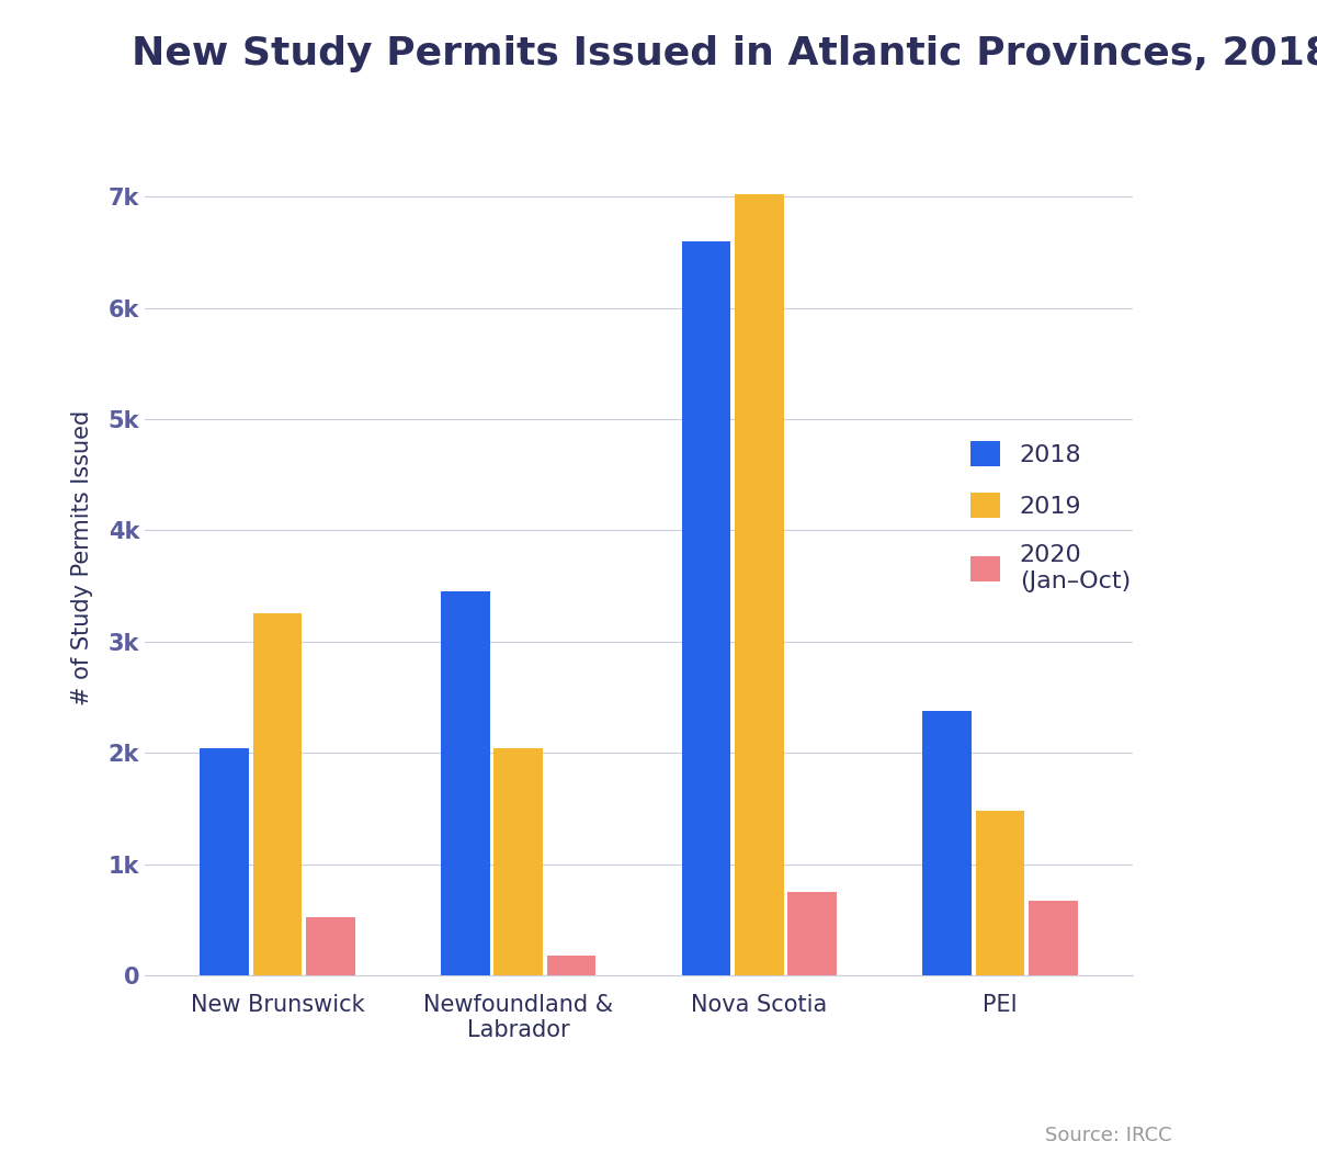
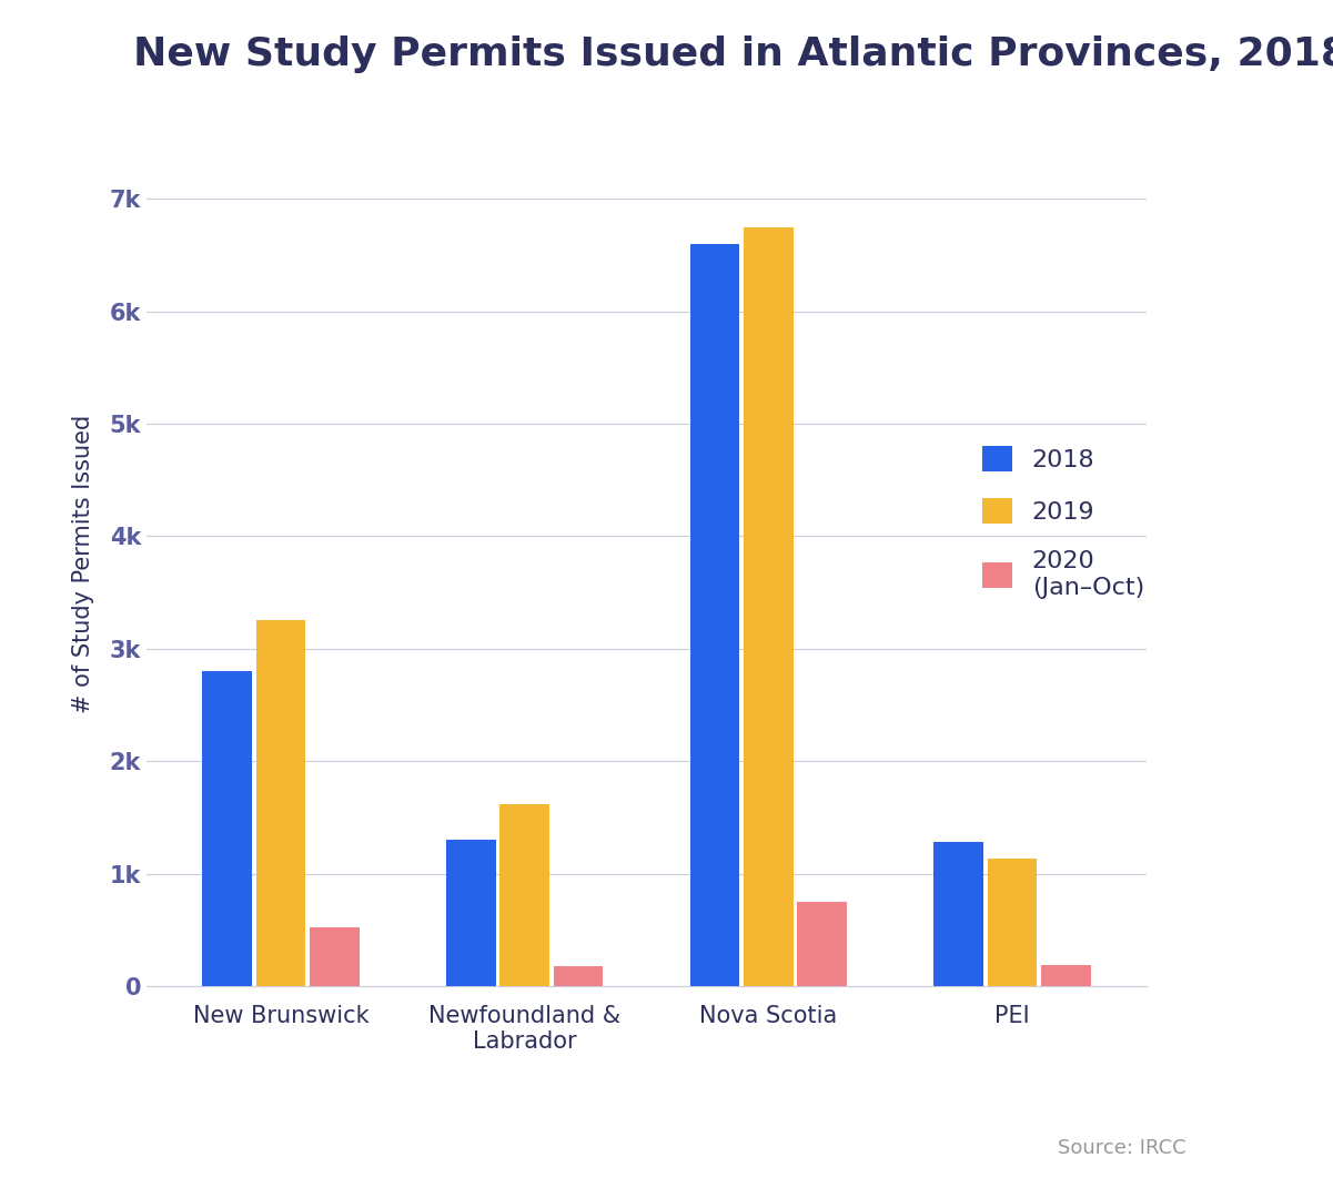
2018/New Brunswick: 2.04k -> 2.80k
2018/Newfoundland & Labrador: 3.45k -> 1.30k
2019/Newfoundland & Labrador: 2.04k -> 1.62k
2019/Nova Scotia: 7.02k -> 6.75k
2018/PEI: 2.38k -> 1.28k
2019/PEI: 1.48k -> 1.13k
2020 (Jan–Oct)/PEI: 0.67k -> 0.18k
